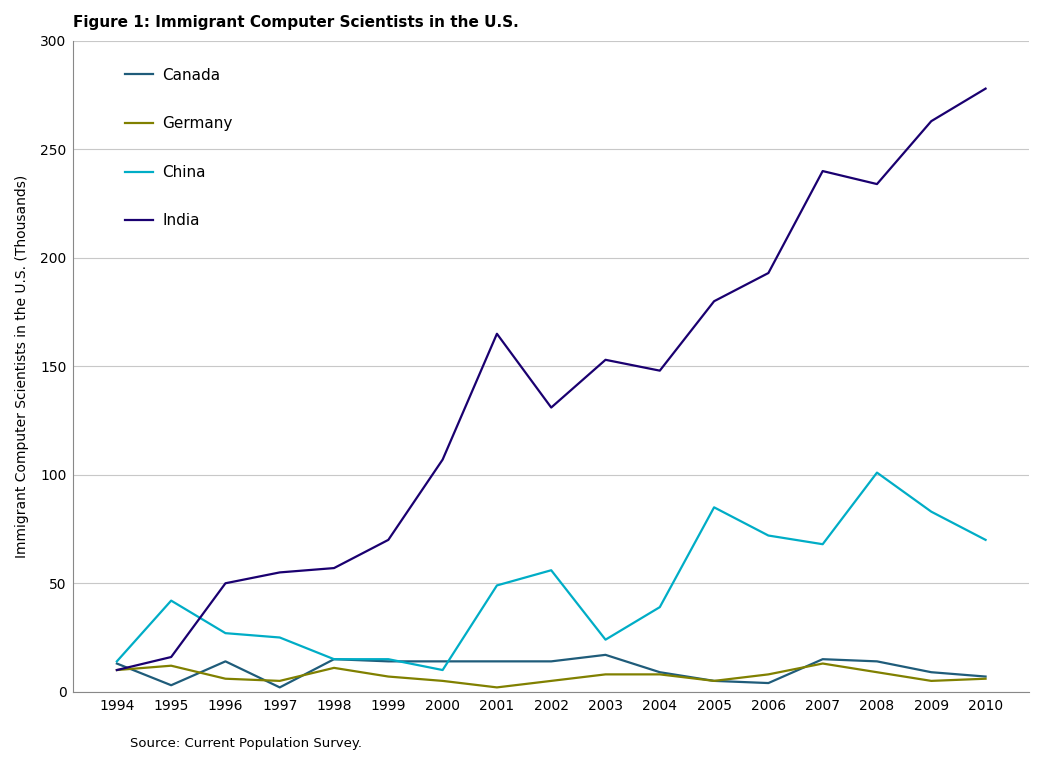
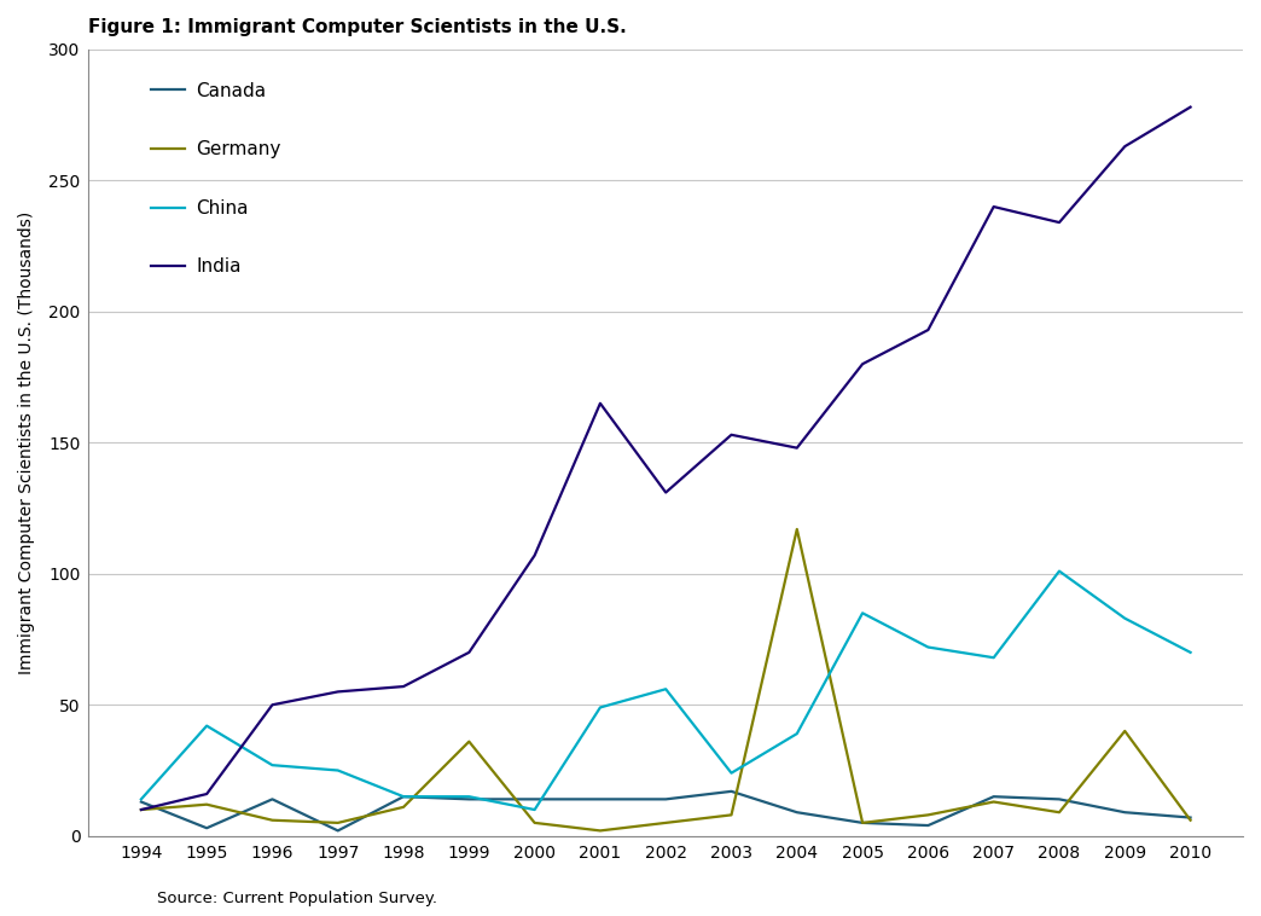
Germany/1999: 7 -> 36
Germany/2004: 8 -> 117
Germany/2009: 5 -> 40
